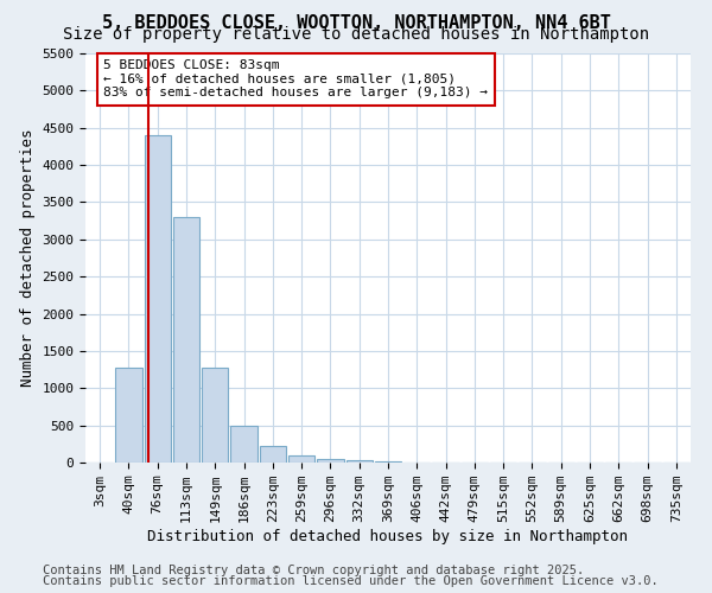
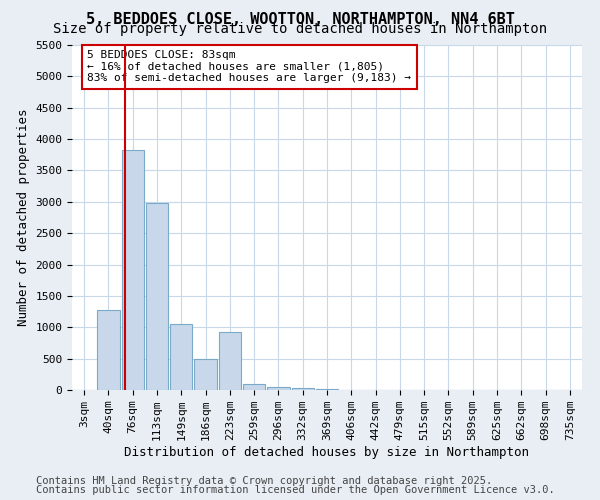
76sqm: 4400 -> 3820
113sqm: 3300 -> 2980
149sqm: 1280 -> 1060
223sqm: 230 -> 920
